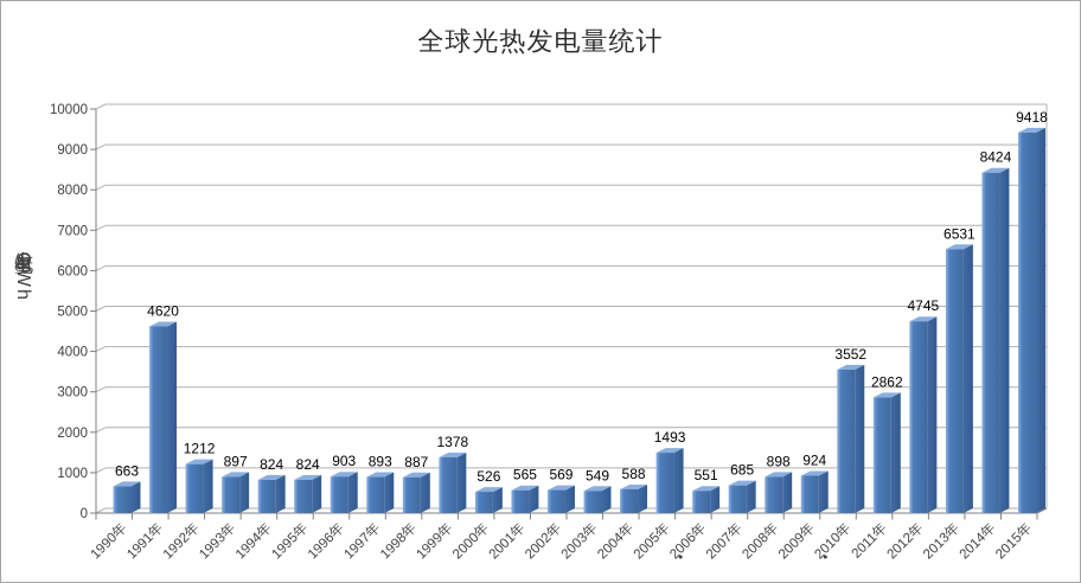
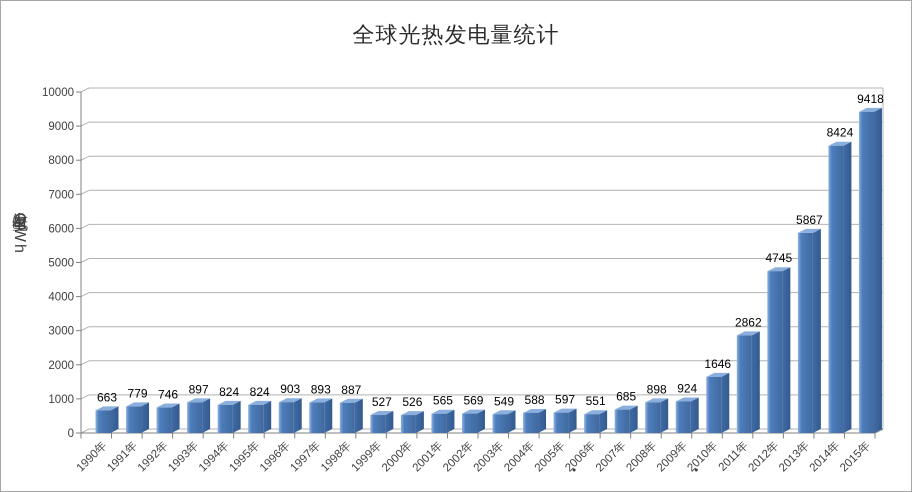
1991年: 4620 -> 779
1992年: 1212 -> 746
1999年: 1378 -> 527
2005年: 1493 -> 597
2010年: 3552 -> 1646
2013年: 6531 -> 5867
